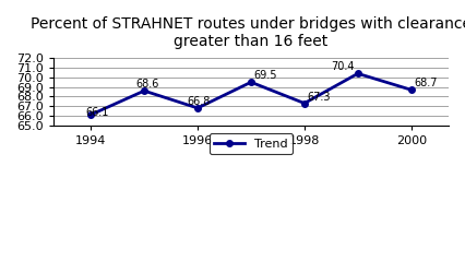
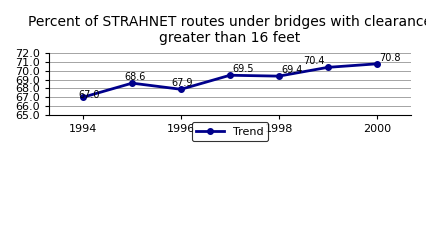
1994: 66.1 -> 67.0
1996: 66.8 -> 67.9
1998: 67.3 -> 69.4
2000: 68.7 -> 70.8
